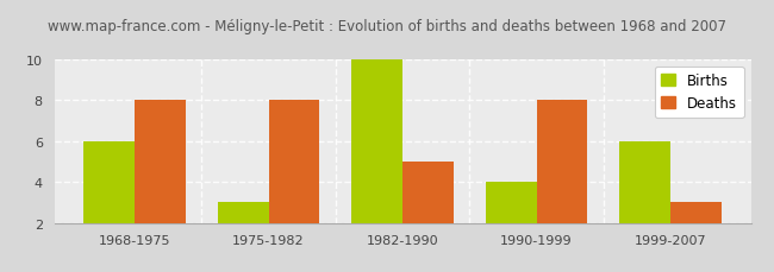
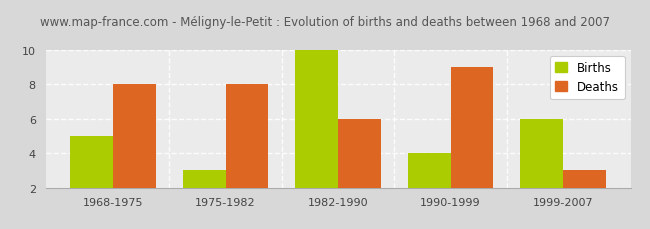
Births/1968-1975: 6 -> 5
Deaths/1982-1990: 5 -> 6
Deaths/1990-1999: 8 -> 9
